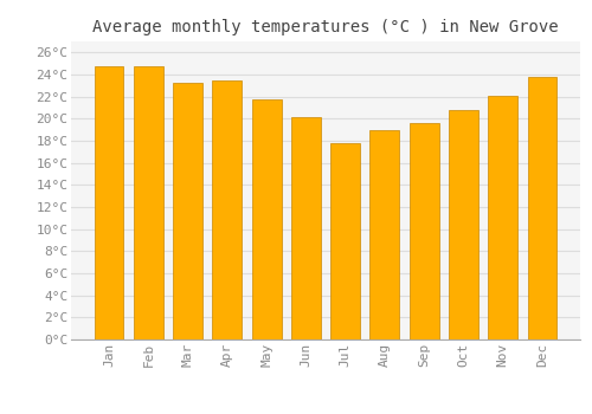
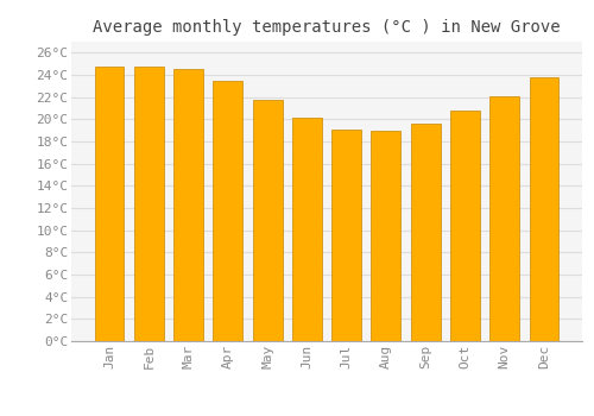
Mar: 23.2°C -> 24.5°C
Jul: 17.8°C -> 19.1°C
